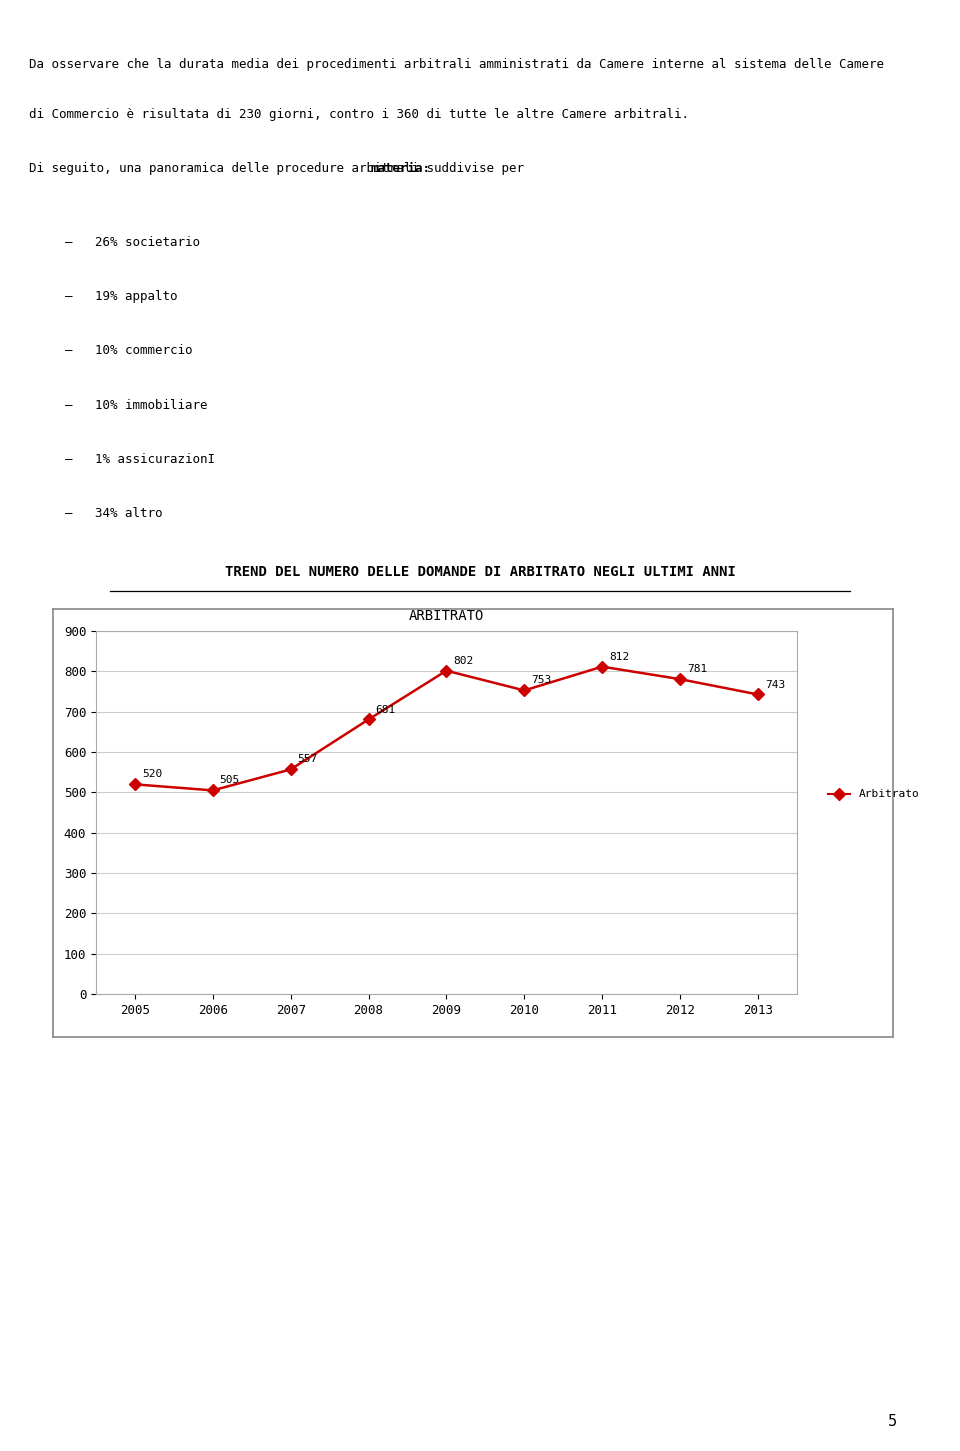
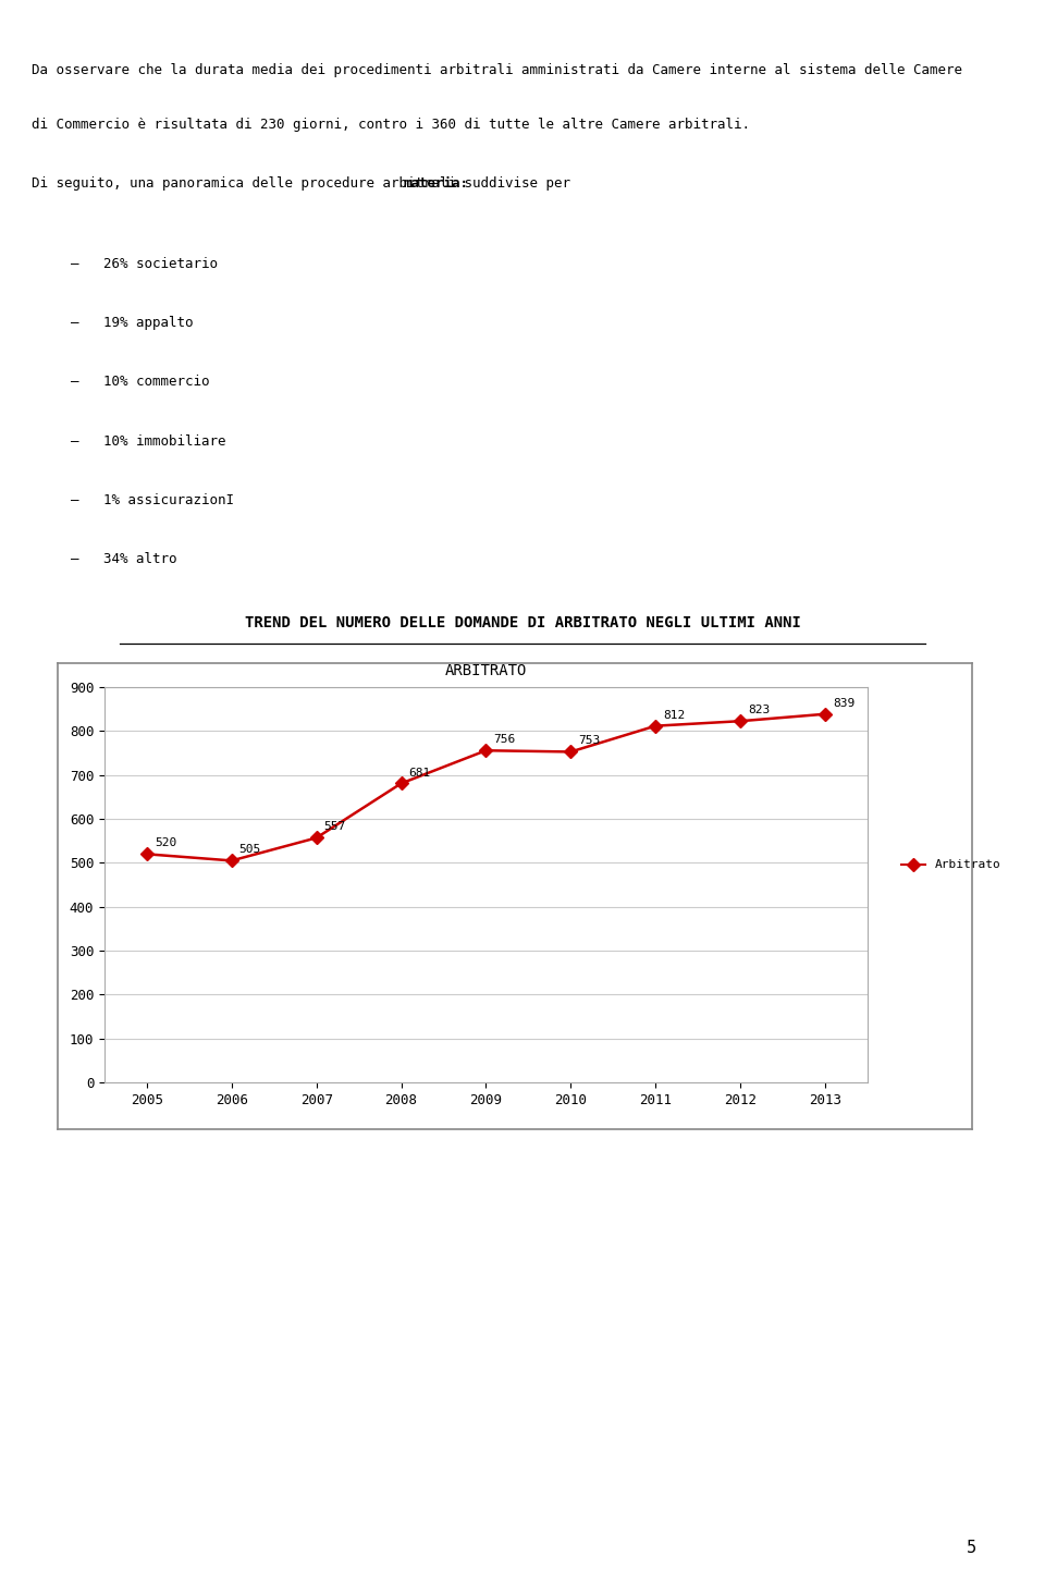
2009: 802 -> 756
2012: 781 -> 823
2013: 743 -> 839
